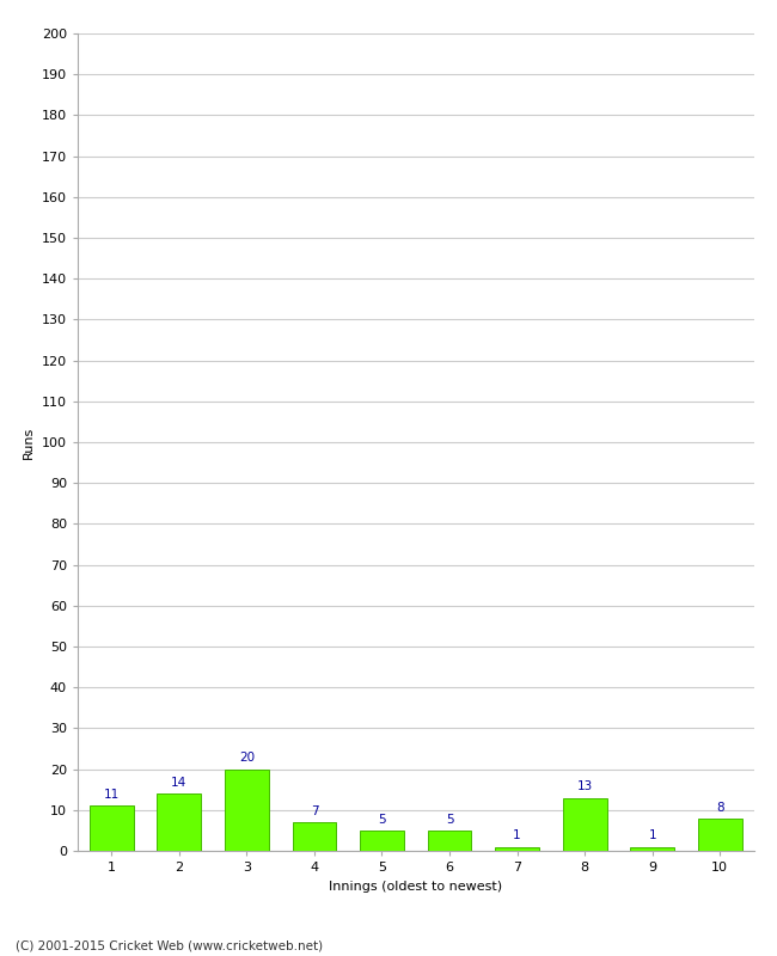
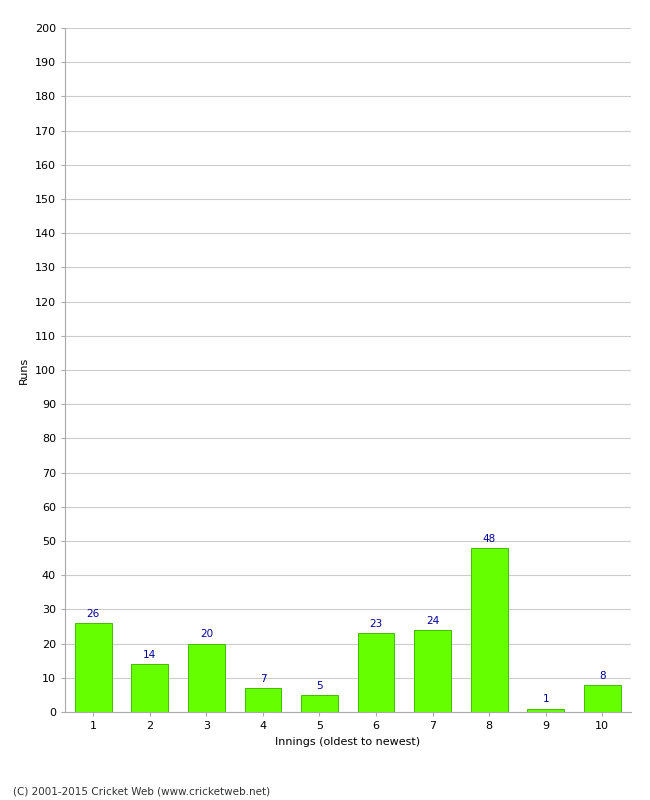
1: 11 -> 26
6: 5 -> 23
7: 1 -> 24
8: 13 -> 48
